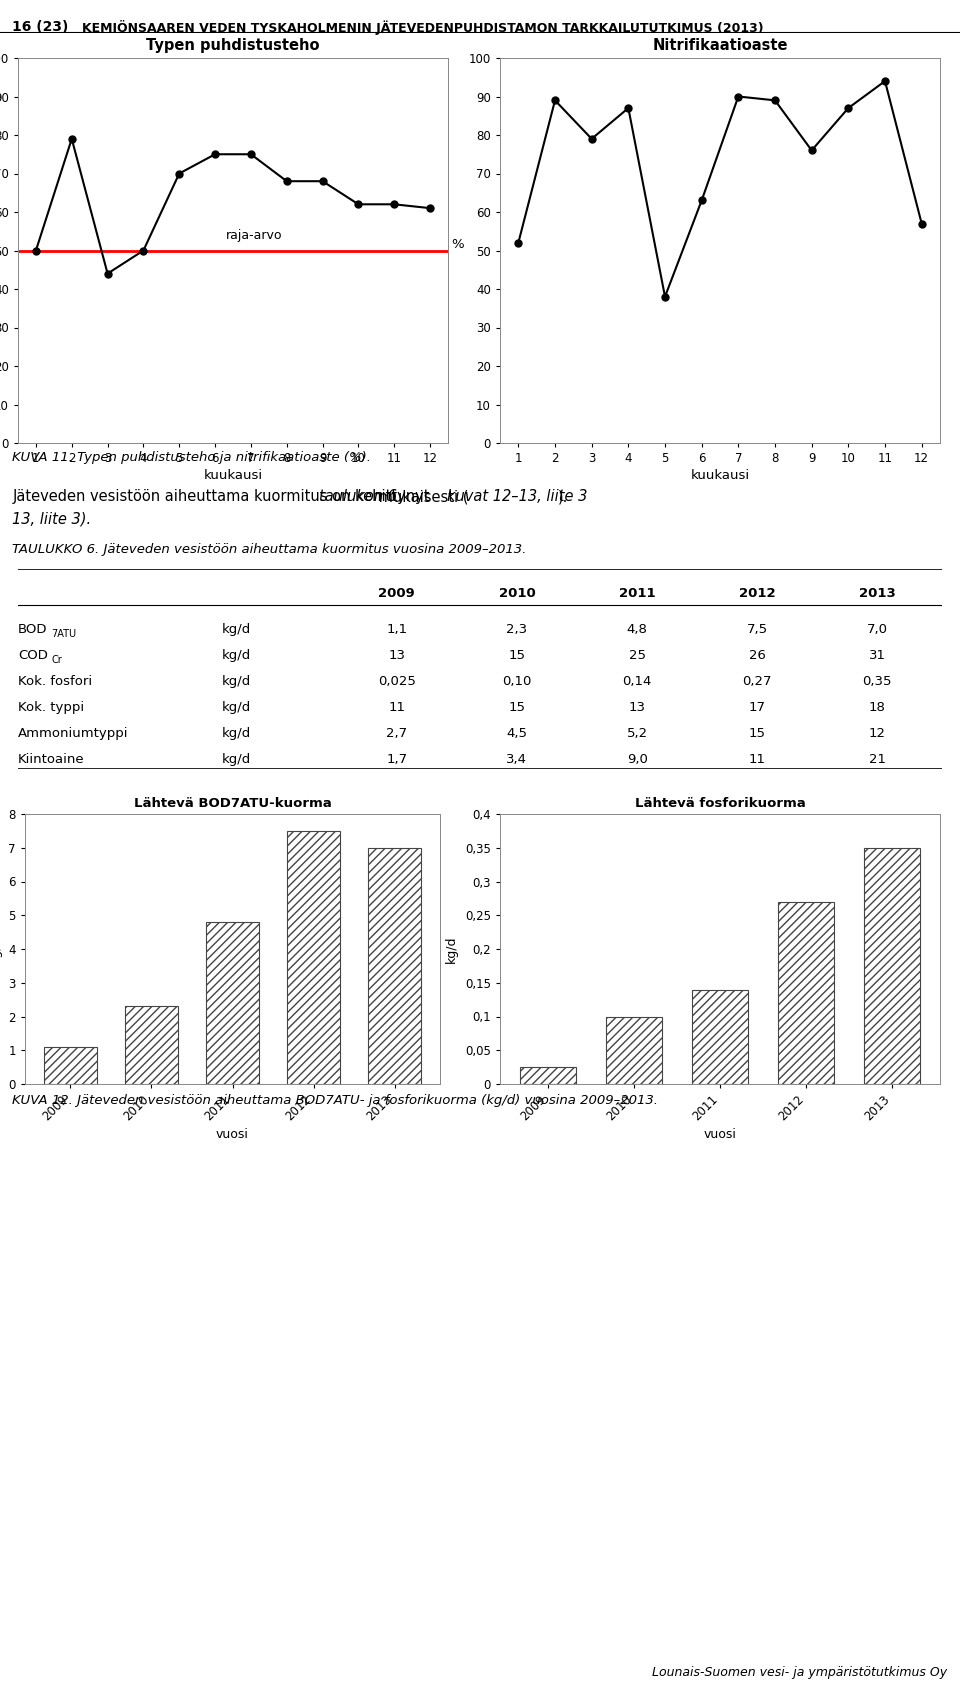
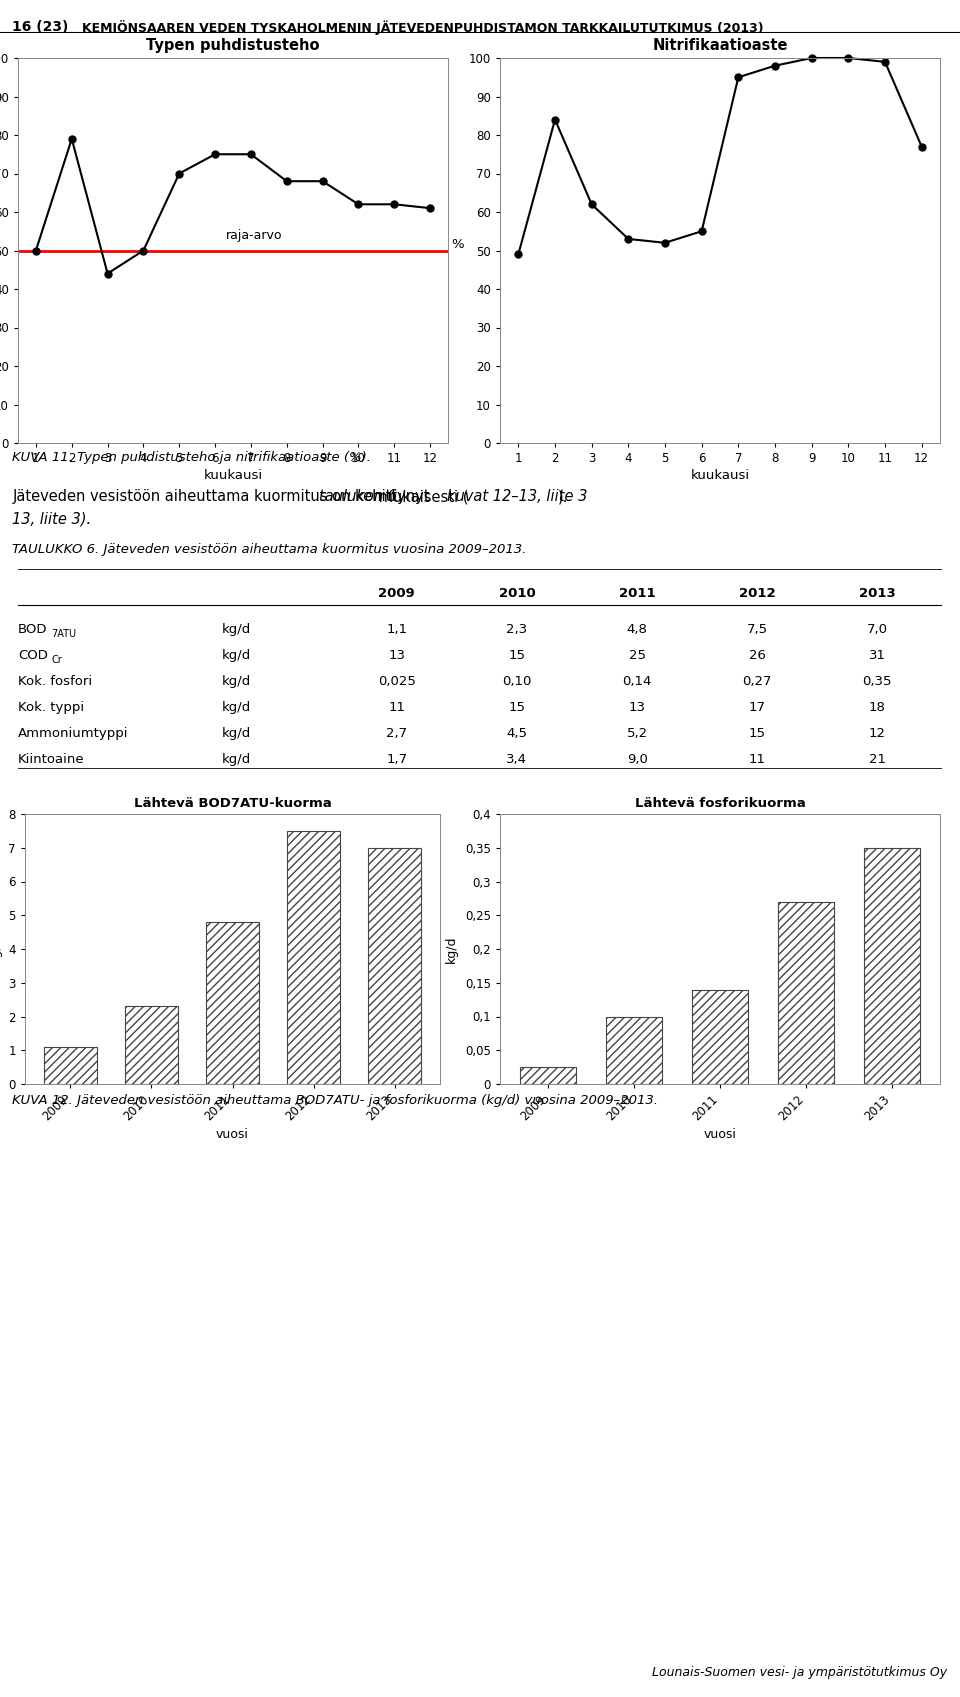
Nitrifikaatioaste/1: 52 -> 49
Nitrifikaatioaste/2: 89 -> 84
Nitrifikaatioaste/3: 79 -> 62
Nitrifikaatioaste/4: 87 -> 53
Nitrifikaatioaste/5: 38 -> 52
Nitrifikaatioaste/6: 63 -> 55
Nitrifikaatioaste/7: 90 -> 95
Nitrifikaatioaste/8: 89 -> 98
Nitrifikaatioaste/9: 76 -> 100
Nitrifikaatioaste/10: 87 -> 100
Nitrifikaatioaste/11: 94 -> 99
Nitrifikaatioaste/12: 57 -> 77
